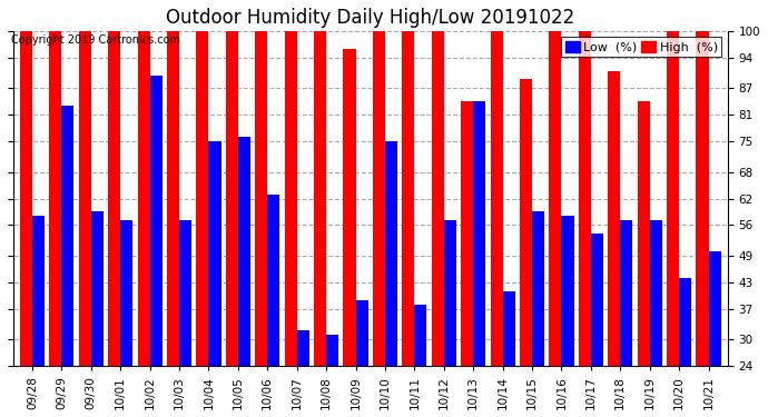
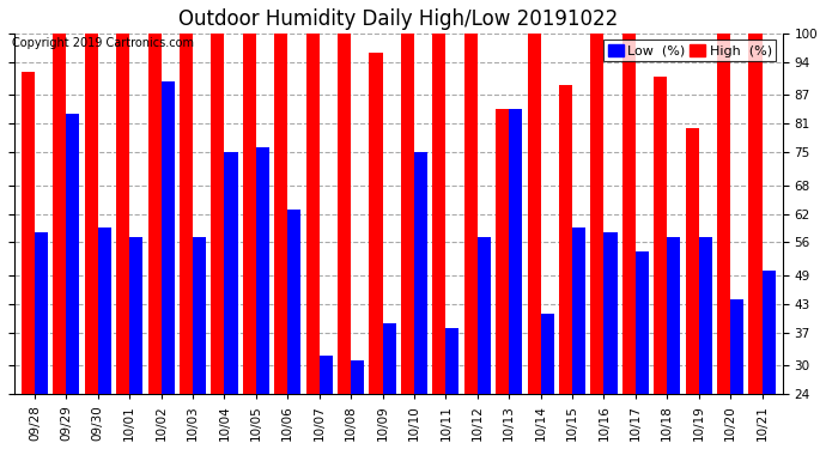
High (%)/09/28: 100 -> 92
High (%)/10/19: 84 -> 80
